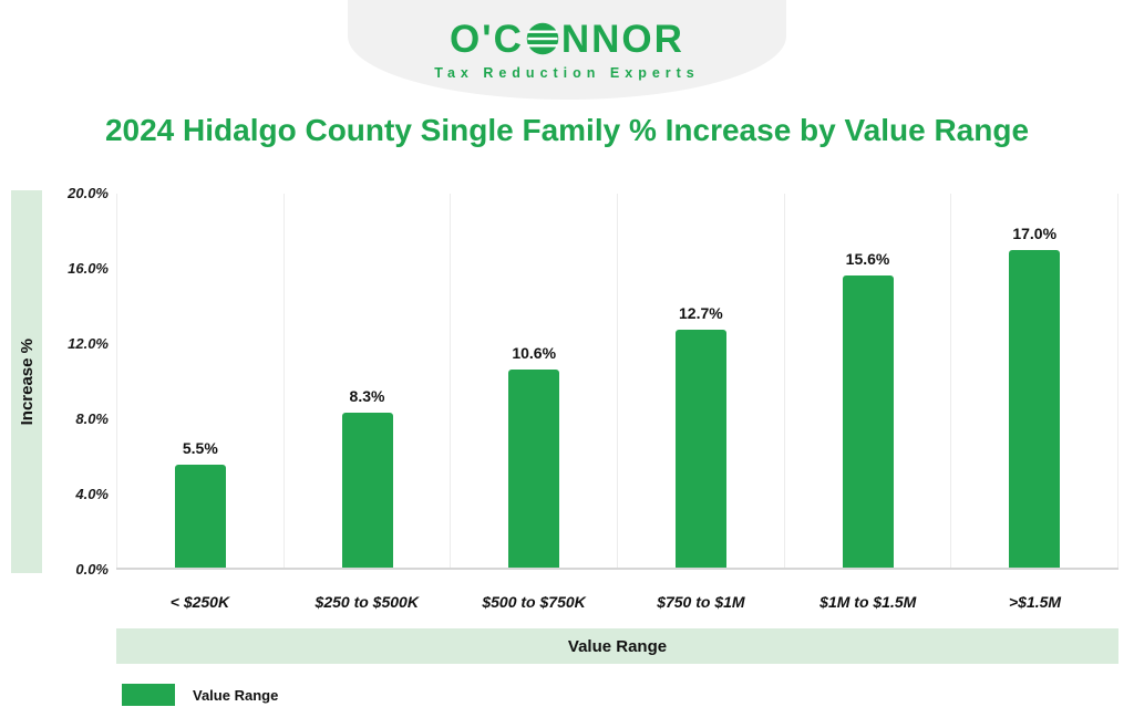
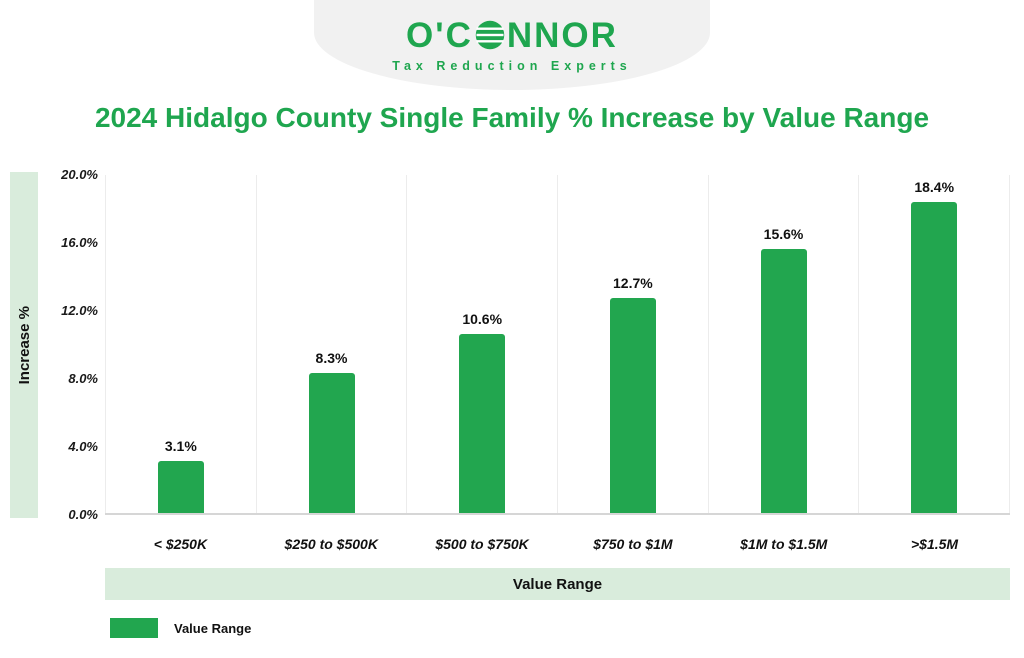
< $250K: 5.5% -> 3.1%
>$1.5M: 17.0% -> 18.4%
